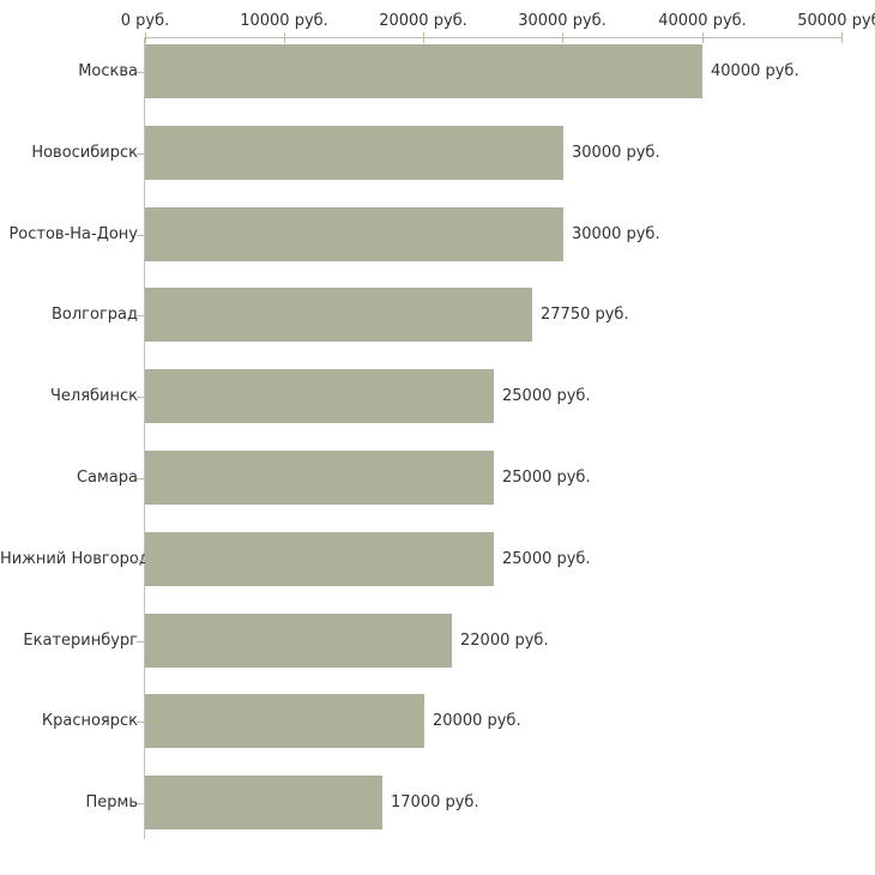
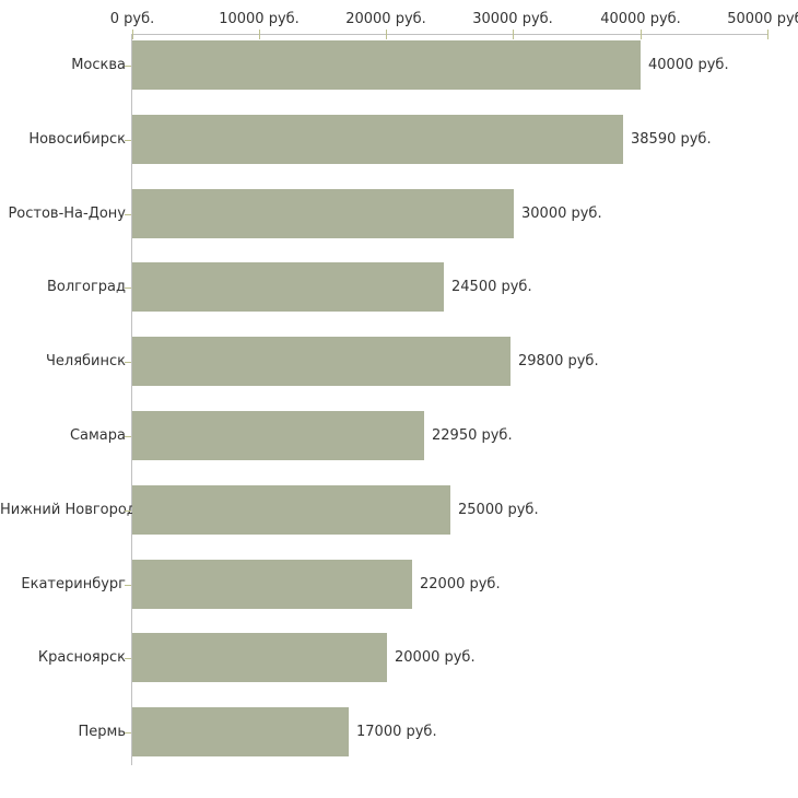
Новосибирск: 30000 -> 38590
Волгоград: 27750 -> 24500
Челябинск: 25000 -> 29800
Самара: 25000 -> 22950
